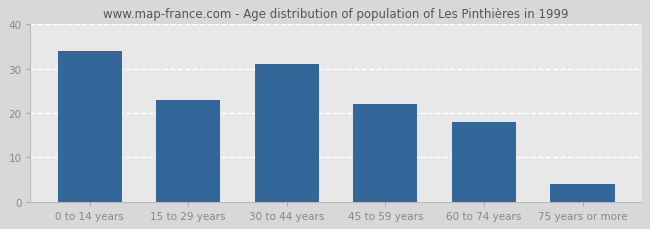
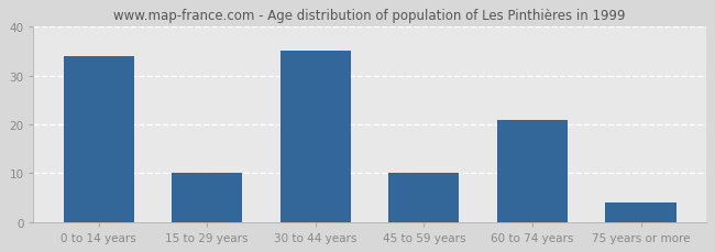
15 to 29 years: 23 -> 10
30 to 44 years: 31 -> 35
45 to 59 years: 22 -> 10
60 to 74 years: 18 -> 21
